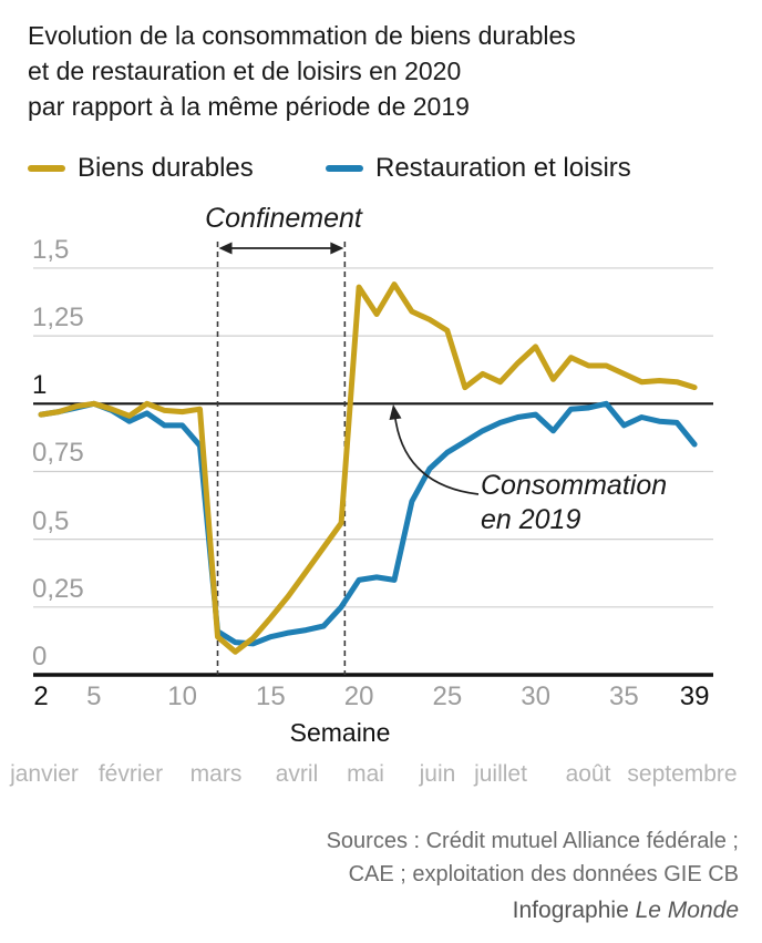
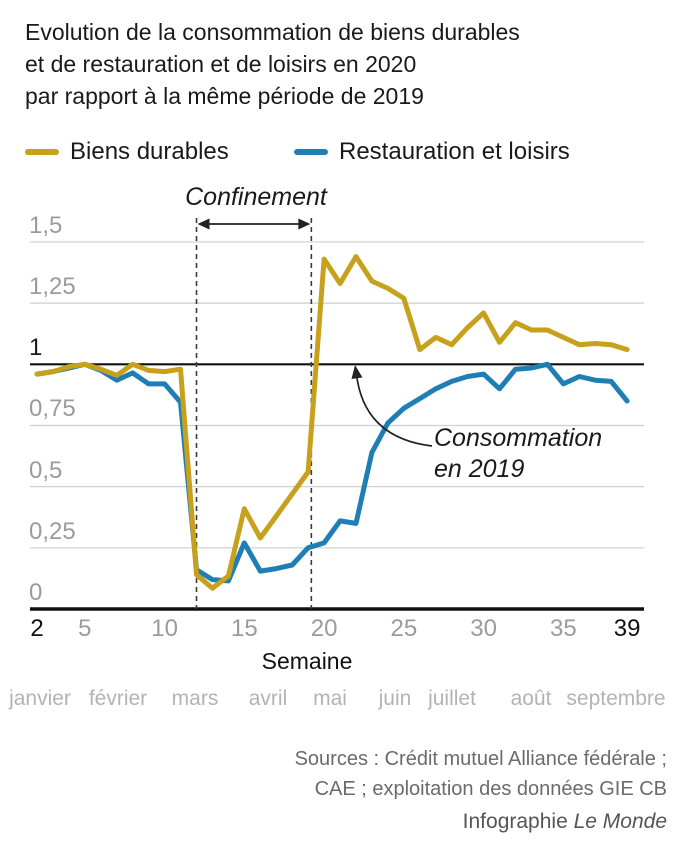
Biens durables/15: 0,21 -> 0,41
Restauration et loisirs/15: 0,14 -> 0,27
Restauration et loisirs/20: 0,35 -> 0,27
